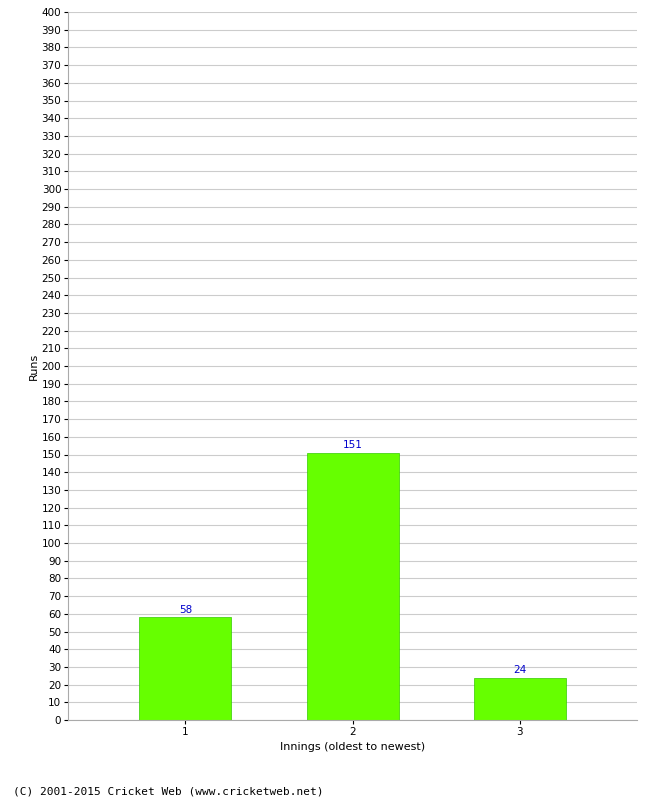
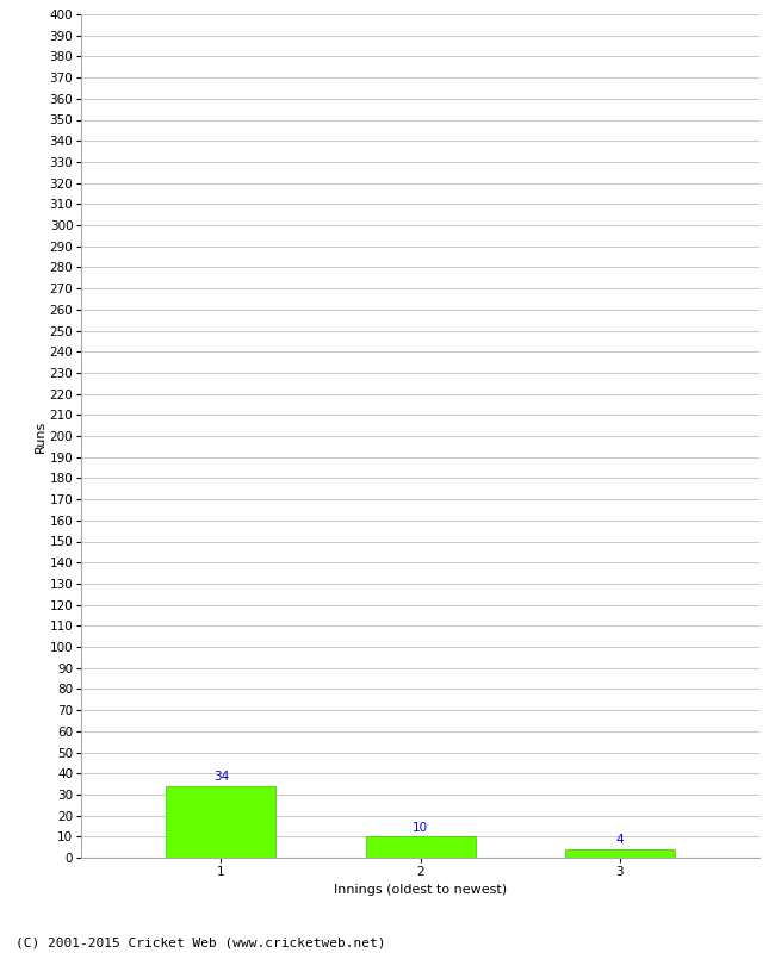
1: 58 -> 34
2: 151 -> 10
3: 24 -> 4
